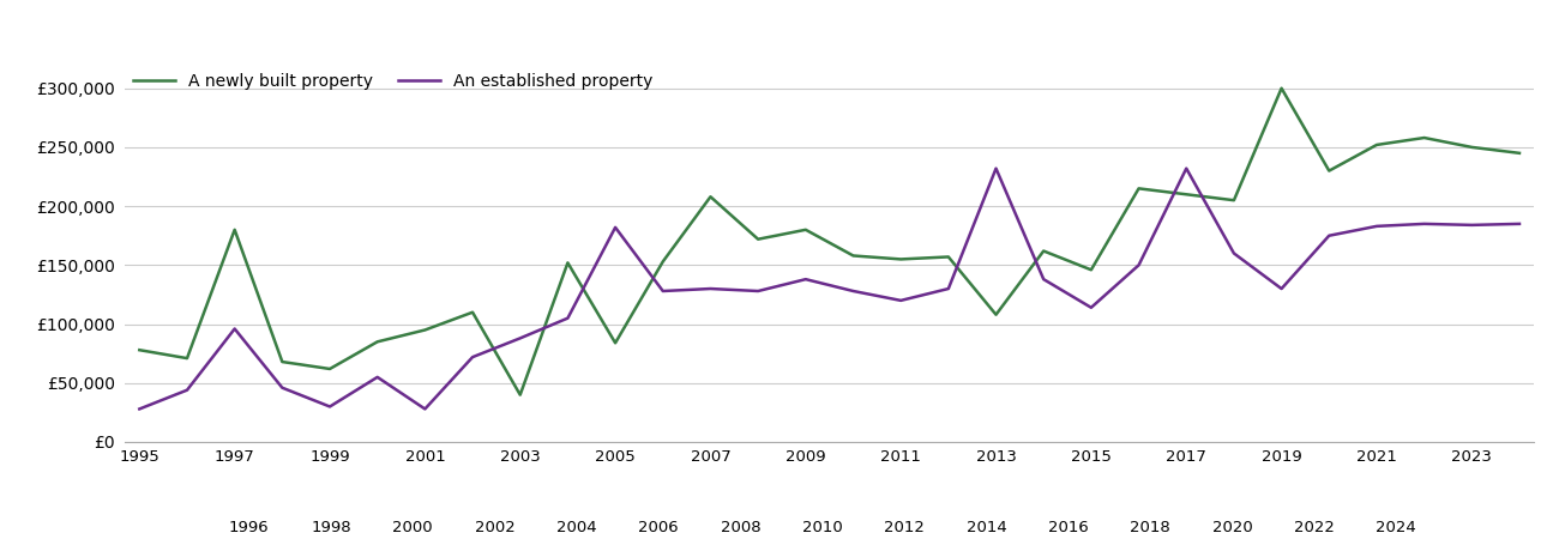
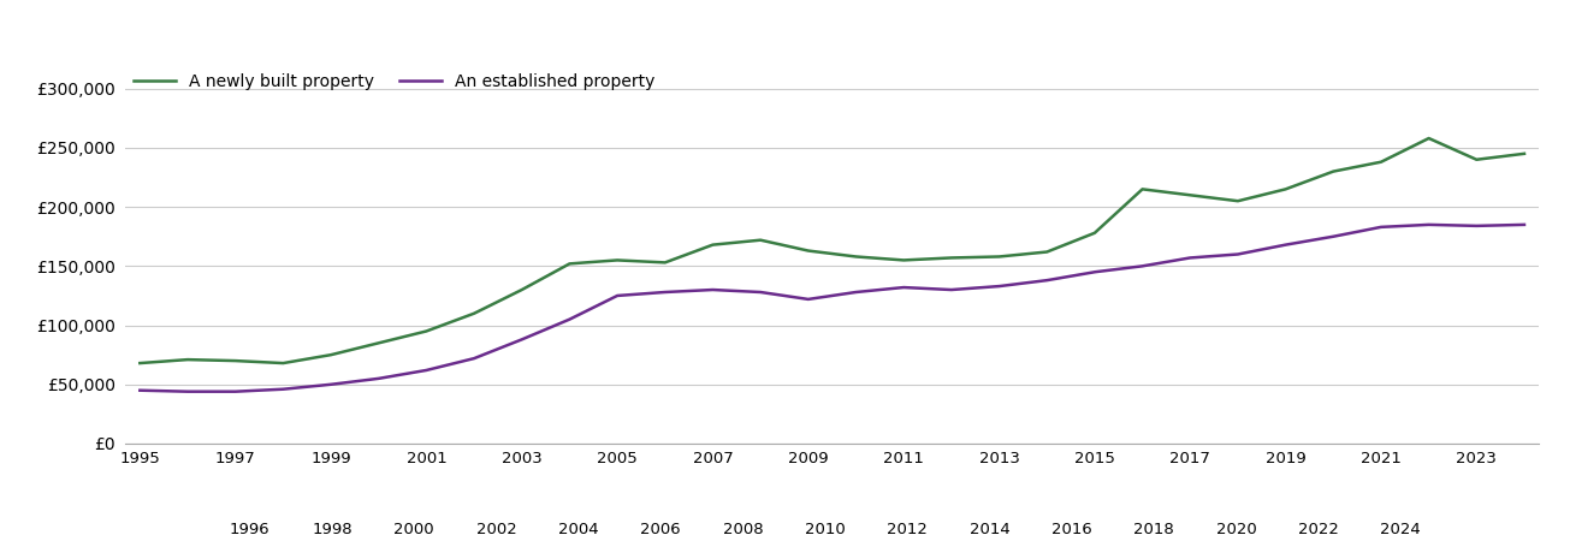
A newly built property/1995: £78,000 -> £68,000
An established property/1995: £28,000 -> £45,000
A newly built property/1997: £180,000 -> £70,000
An established property/1997: £96,000 -> £44,000
A newly built property/1999: £62,000 -> £75,000
An established property/1999: £30,000 -> £50,000
An established property/2001: £28,000 -> £62,000
A newly built property/2003: £40,000 -> £130,000
A newly built property/2005: £84,000 -> £155,000
An established property/2005: £182,000 -> £125,000
A newly built property/2007: £208,000 -> £168,000
A newly built property/2009: £180,000 -> £163,000
An established property/2009: £138,000 -> £122,000
An established property/2011: £120,000 -> £132,000
A newly built property/2013: £108,000 -> £158,000
An established property/2013: £232,000 -> £133,000
A newly built property/2015: £146,000 -> £178,000
An established property/2015: £114,000 -> £145,000
An established property/2017: £232,000 -> £157,000
A newly built property/2019: £300,000 -> £215,000
An established property/2019: £130,000 -> £168,000
A newly built property/2021: £252,000 -> £238,000
A newly built property/2023: £250,000 -> £240,000
